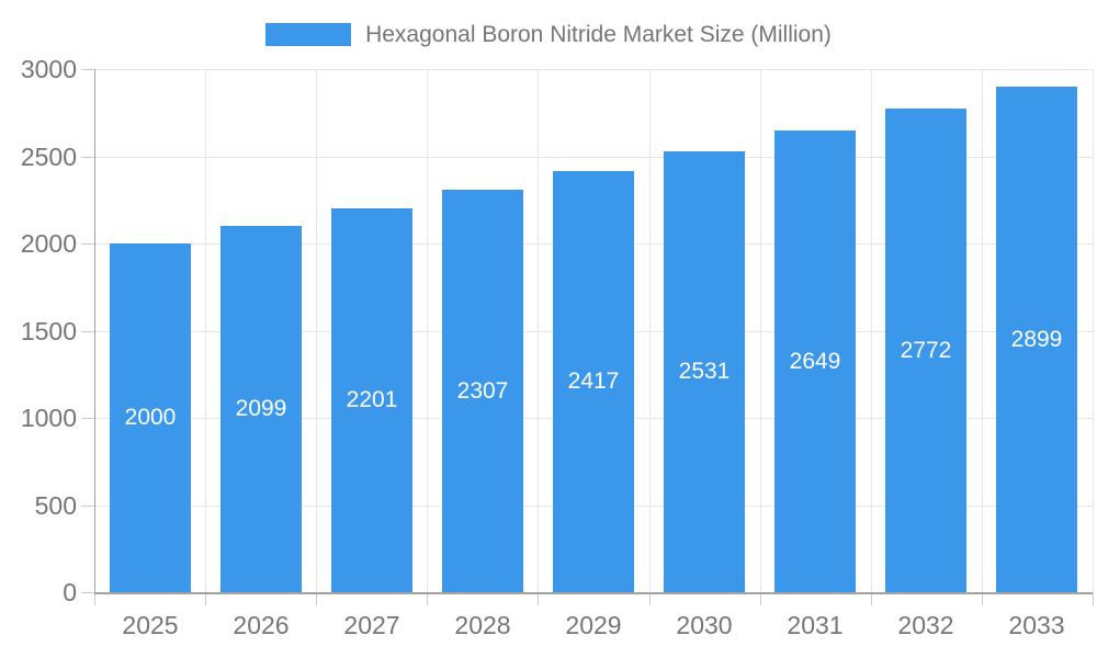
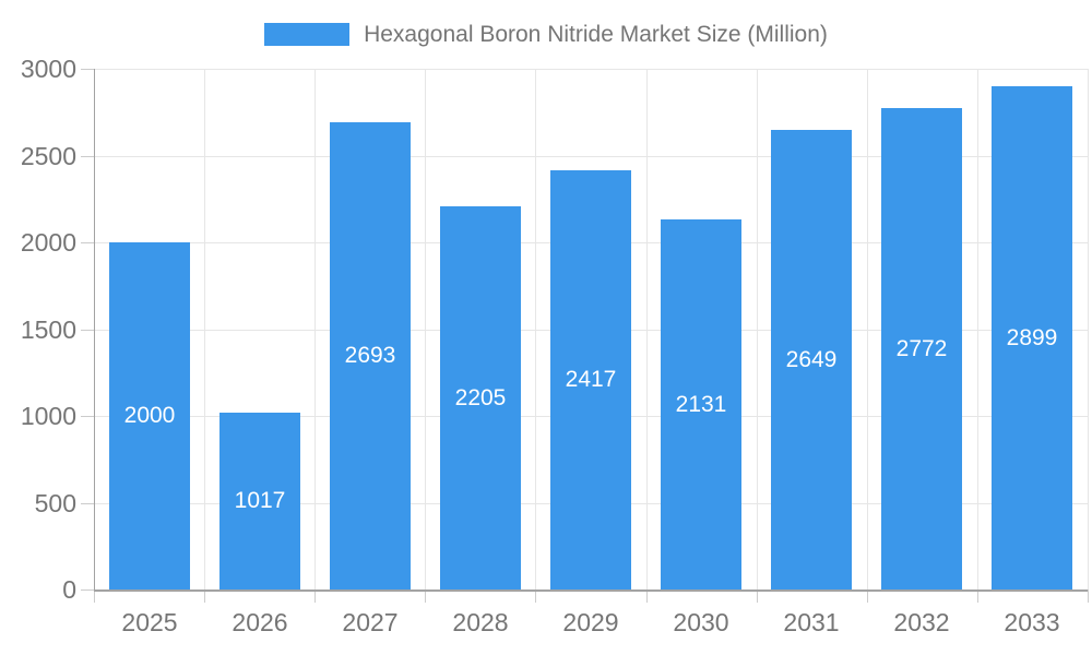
2026: 2099 -> 1017
2027: 2201 -> 2693
2028: 2307 -> 2205
2030: 2531 -> 2131
